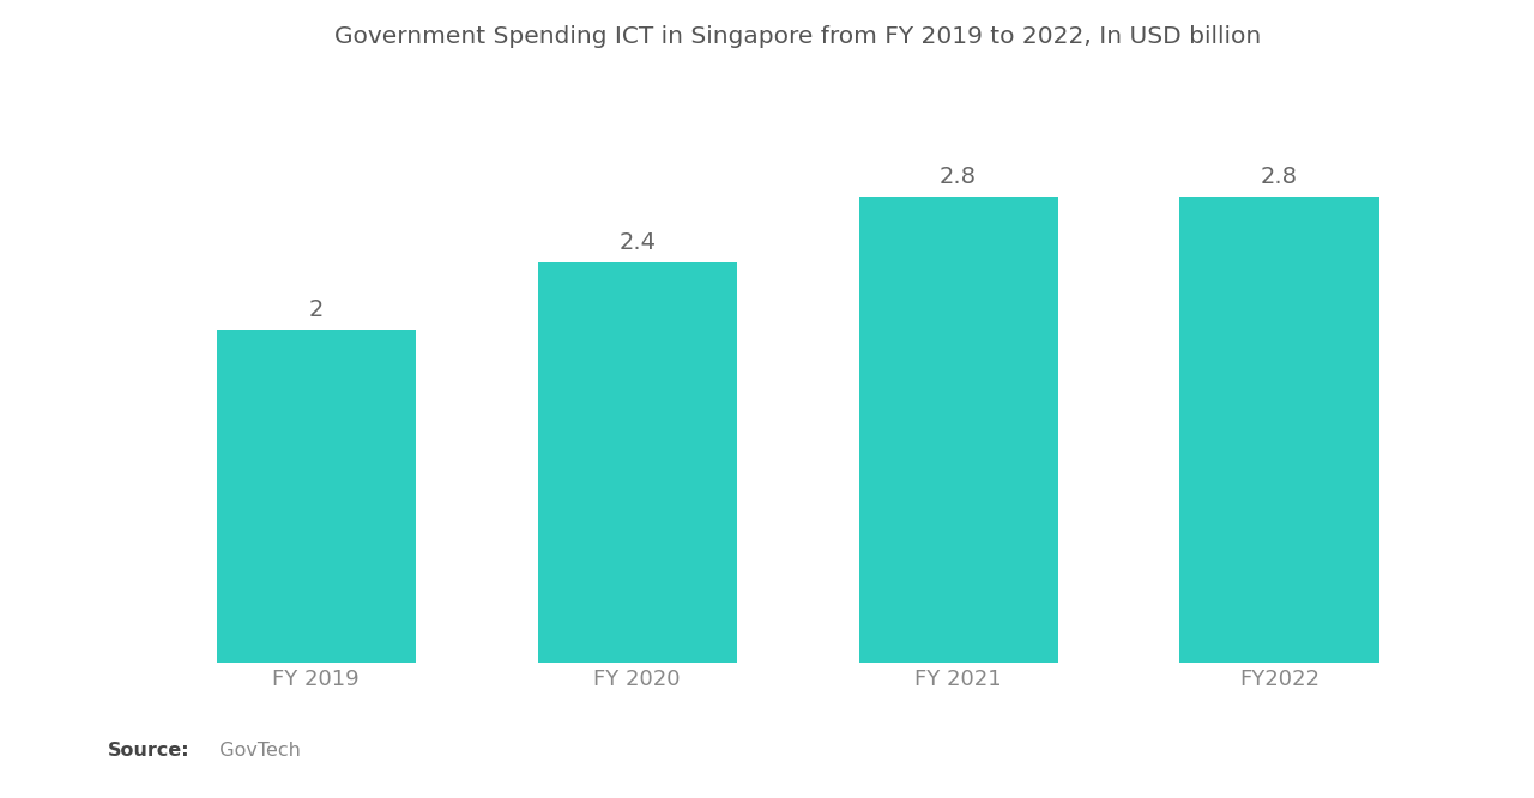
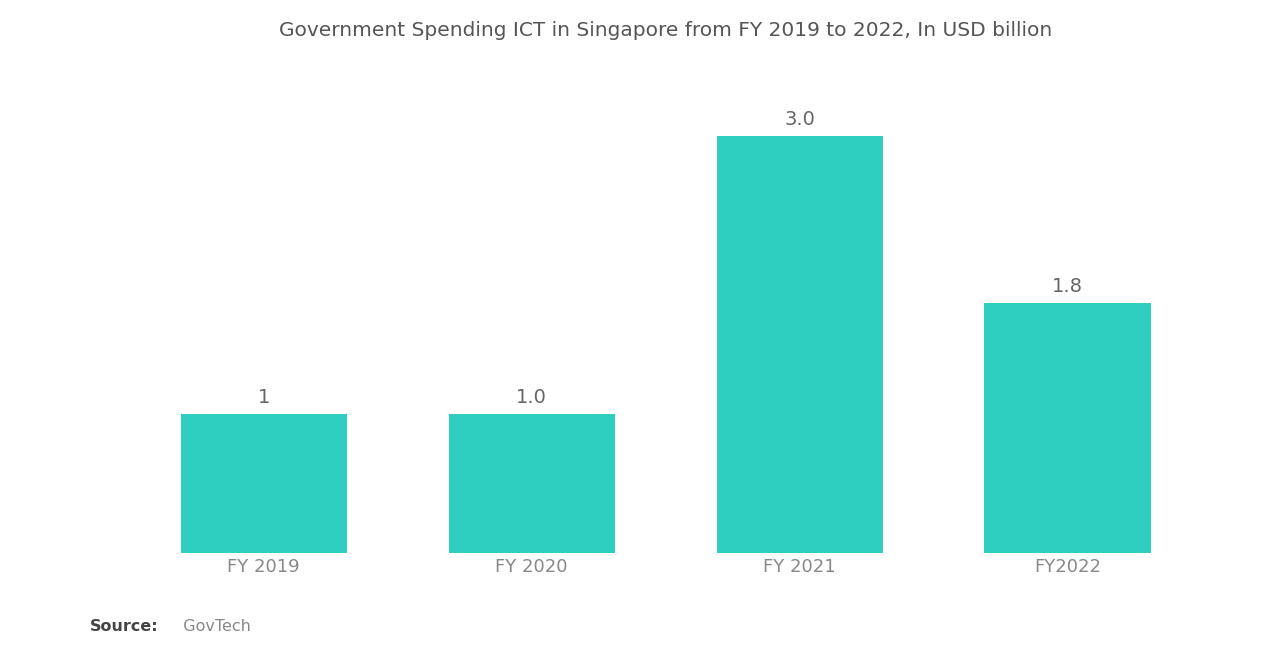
FY 2019: 2 -> 1
FY 2020: 2.4 -> 1.0
FY 2021: 2.8 -> 3.0
FY2022: 2.8 -> 1.8
